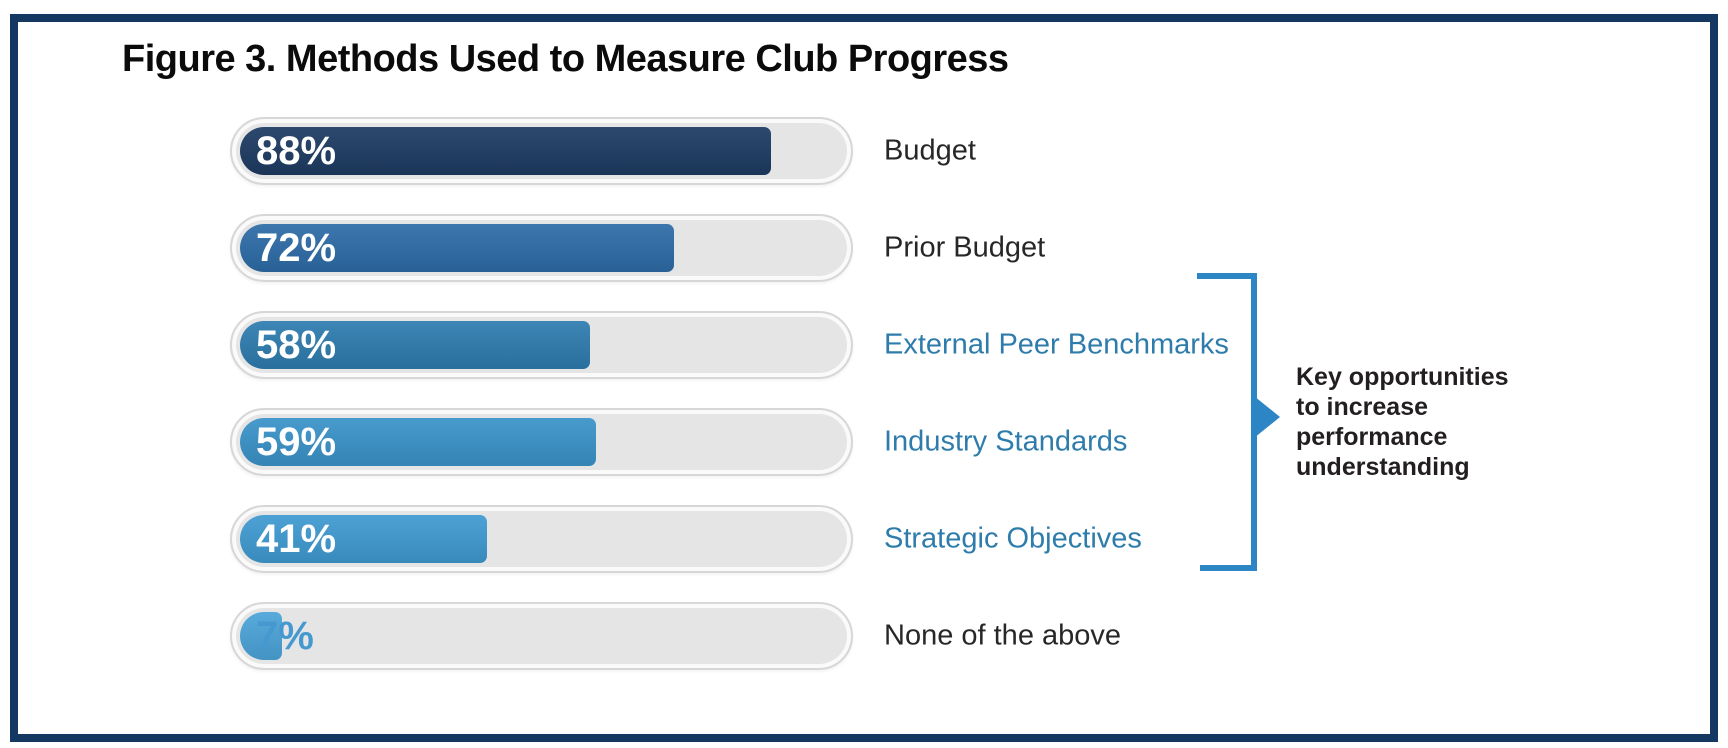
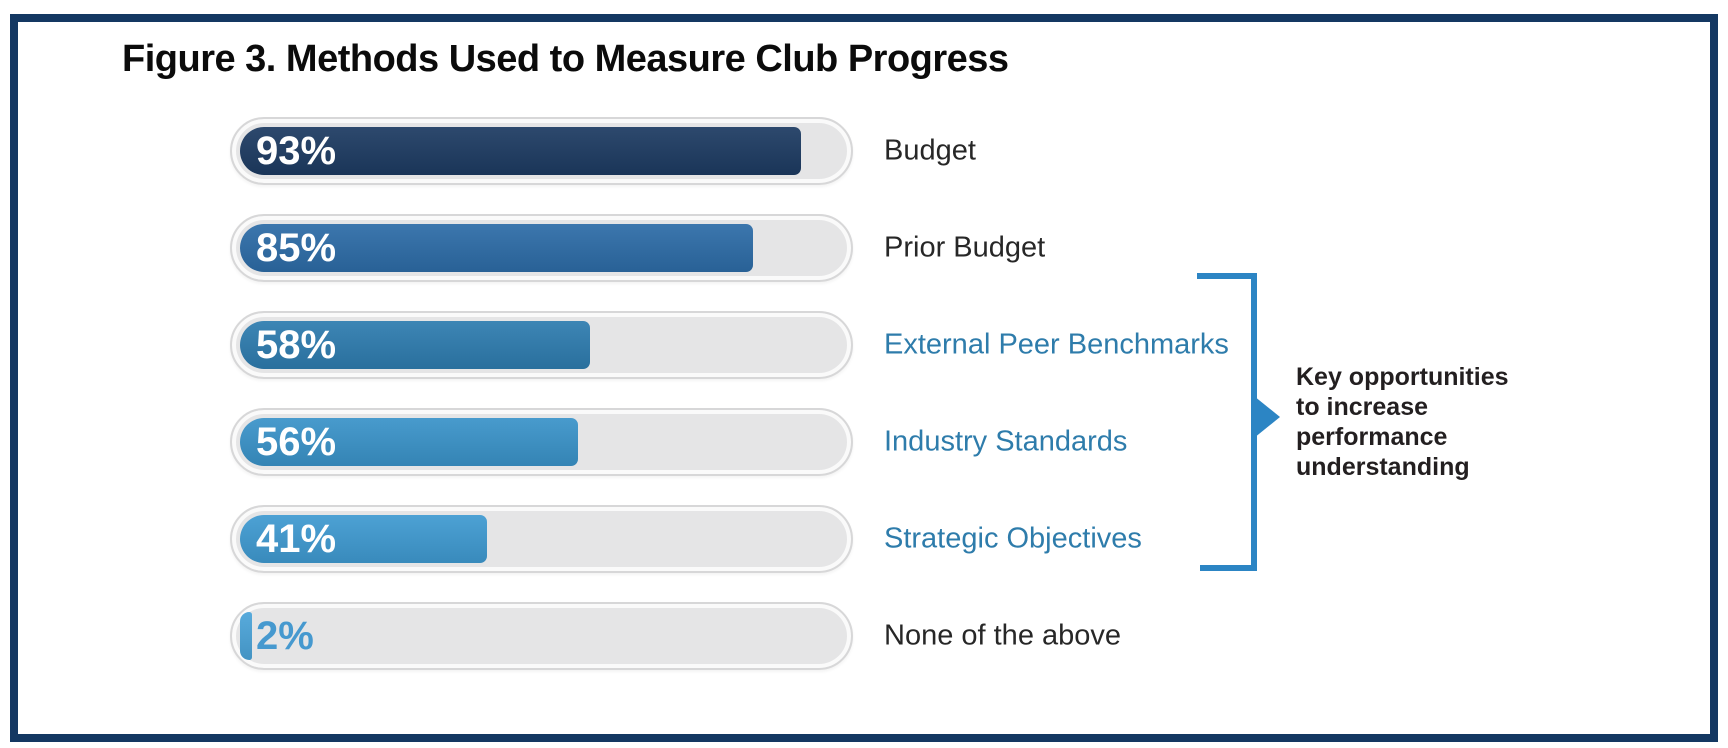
Budget: 88% -> 93%
Prior Budget: 72% -> 85%
Industry Standards: 59% -> 56%
None of the above: 7% -> 2%
